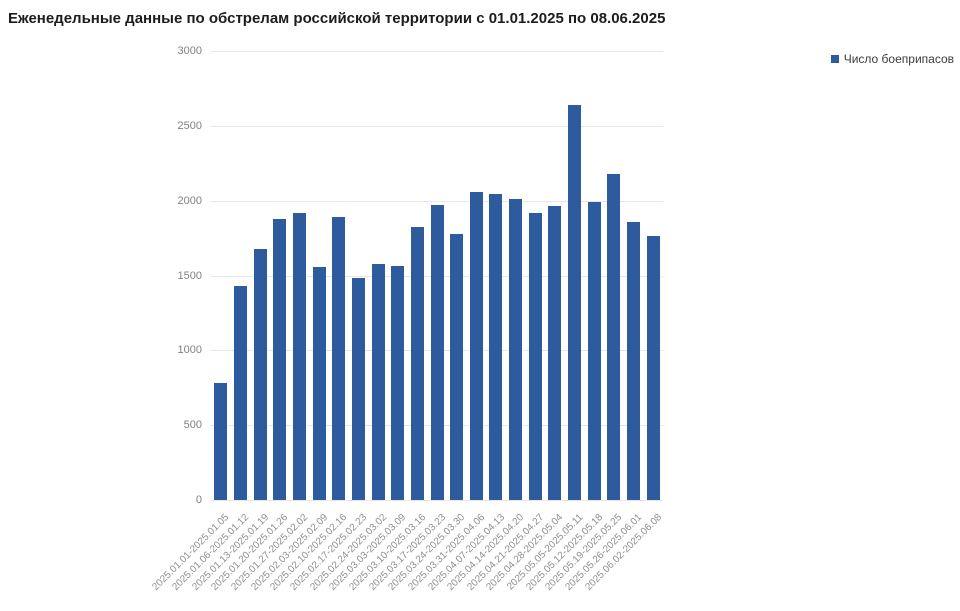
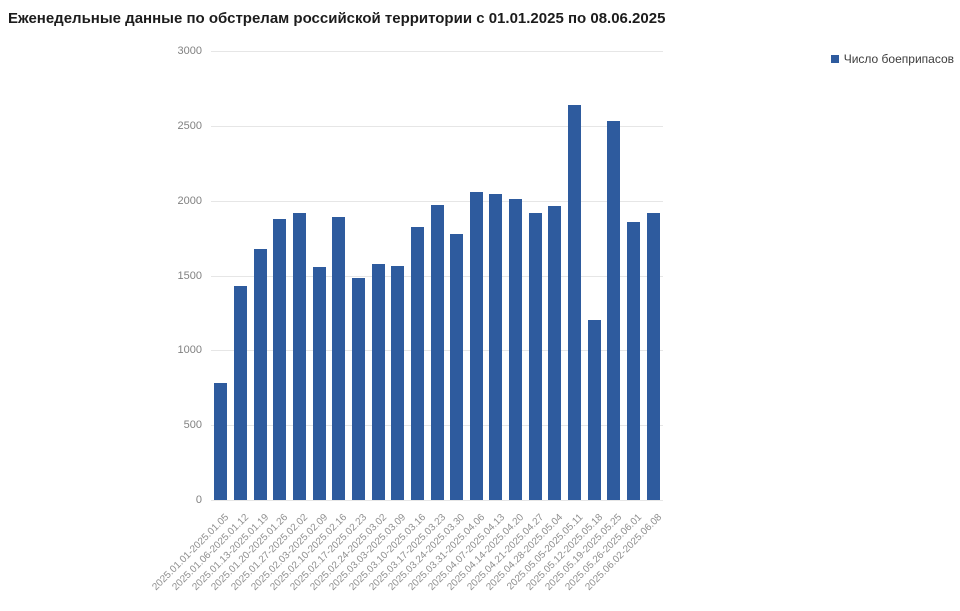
2025.05.12-2025.05.18: 1990 -> 1200
2025.05.19-2025.05.25: 2180 -> 2530
2025.06.02-2025.06.08: 1760 -> 1920
